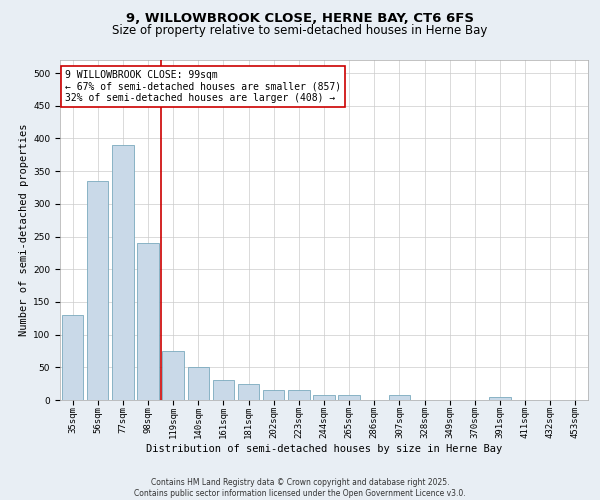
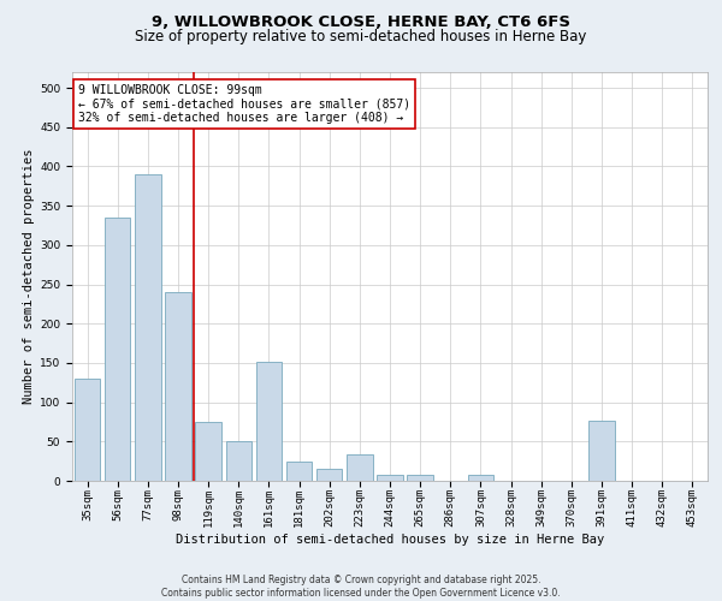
161sqm: 30 -> 152
223sqm: 15 -> 34
391sqm: 5 -> 76
